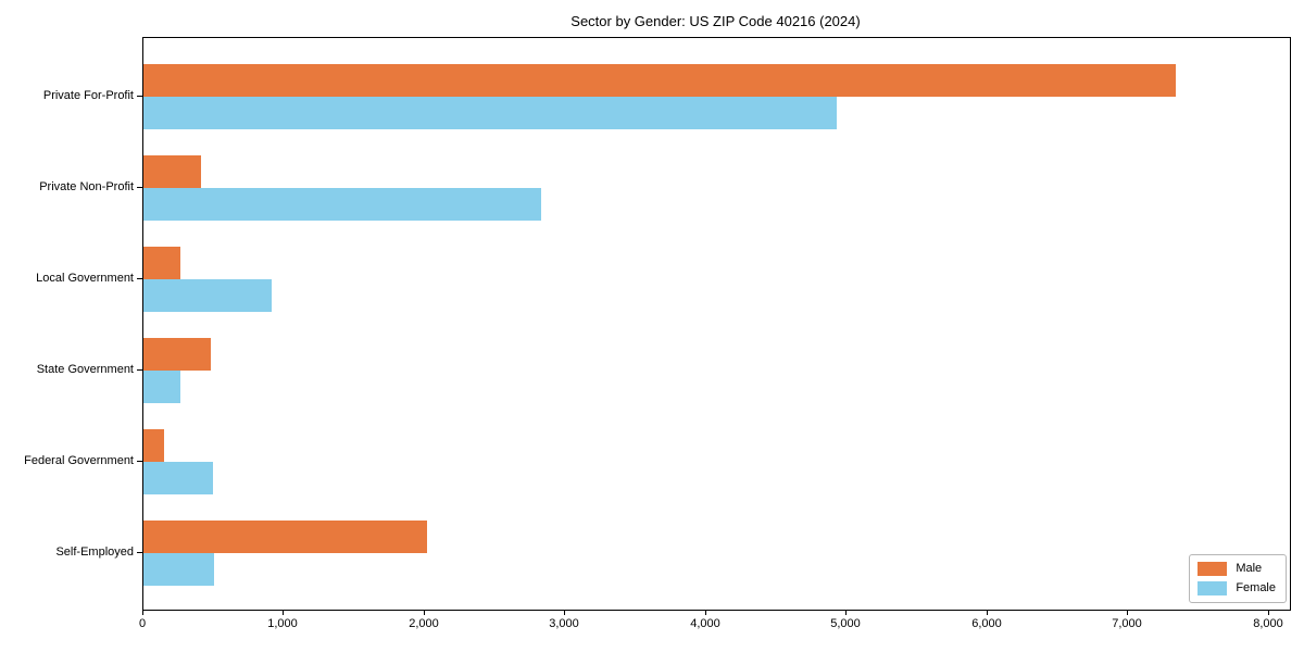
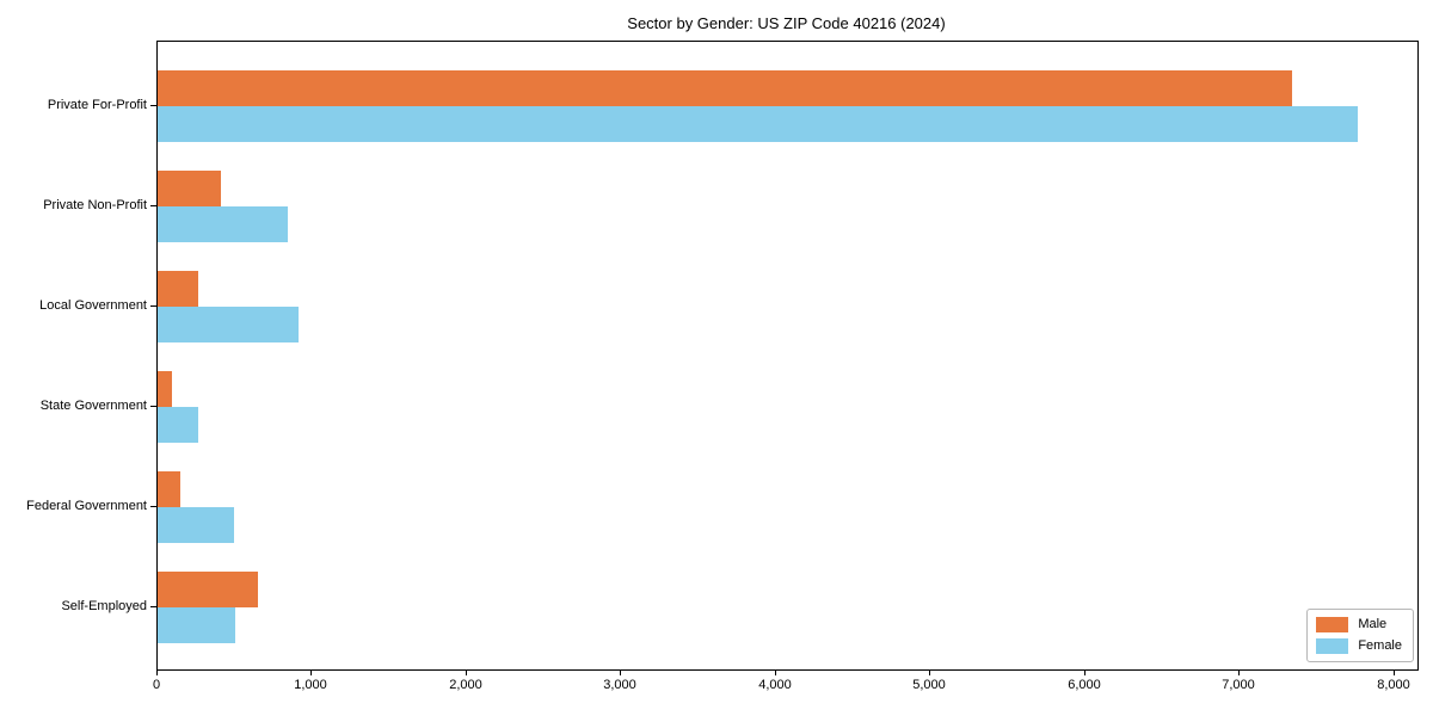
Female/Private For-Profit: 4930 -> 7760
Female/Private Non-Profit: 2830 -> 840
Male/State Government: 480 -> 90
Male/Self-Employed: 2020 -> 650
